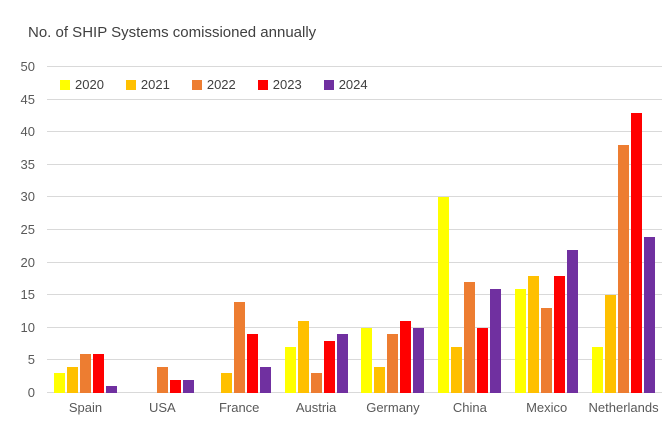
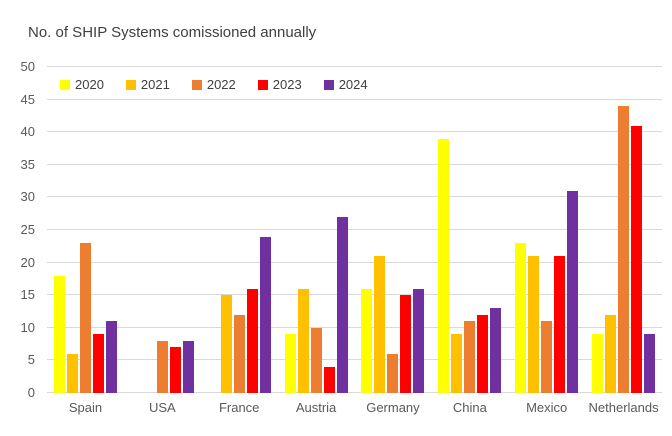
2020/Spain: 3 -> 18
2021/Spain: 4 -> 6
2022/Spain: 6 -> 23
2023/Spain: 6 -> 9
2024/Spain: 1 -> 11
2022/USA: 4 -> 8
2023/USA: 2 -> 7
2024/USA: 2 -> 8
2021/France: 3 -> 15
2022/France: 14 -> 12
2023/France: 9 -> 16
2024/France: 4 -> 24
2020/Austria: 7 -> 9
2021/Austria: 11 -> 16
2022/Austria: 3 -> 10
2023/Austria: 8 -> 4
2024/Austria: 9 -> 27
2020/Germany: 10 -> 16
2021/Germany: 4 -> 21
2022/Germany: 9 -> 6
2023/Germany: 11 -> 15
2024/Germany: 10 -> 16
2020/China: 30 -> 39
2021/China: 7 -> 9
2022/China: 17 -> 11
2023/China: 10 -> 12
2024/China: 16 -> 13
2020/Mexico: 16 -> 23
2021/Mexico: 18 -> 21
2022/Mexico: 13 -> 11
2023/Mexico: 18 -> 21
2024/Mexico: 22 -> 31
2020/Netherlands: 7 -> 9
2021/Netherlands: 15 -> 12
2022/Netherlands: 38 -> 44
2023/Netherlands: 43 -> 41
2024/Netherlands: 24 -> 9
